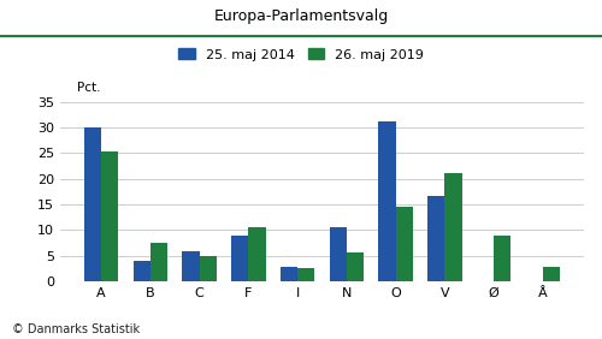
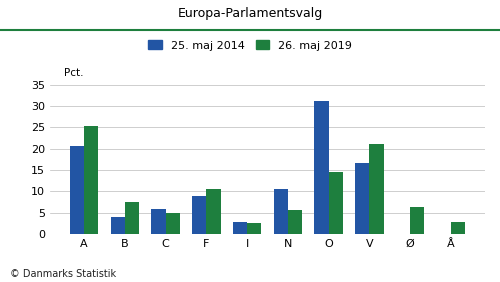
25. maj 2014/A: 30.0 -> 20.6
26. maj 2019/Ø: 9.0 -> 6.3
